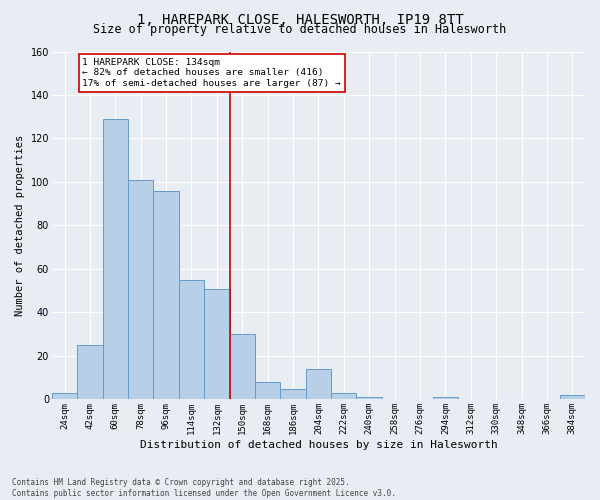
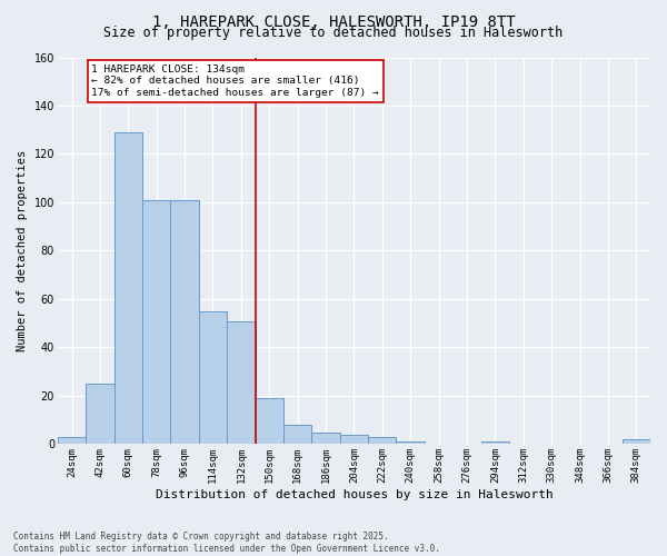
96sqm: 96 -> 101
150sqm: 30 -> 19
204sqm: 14 -> 4
